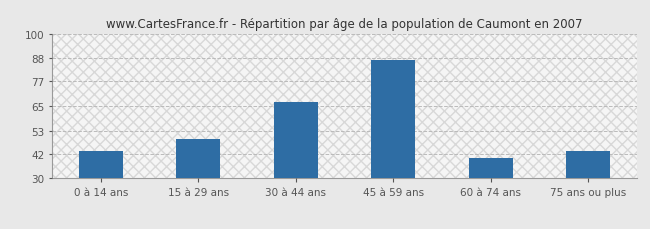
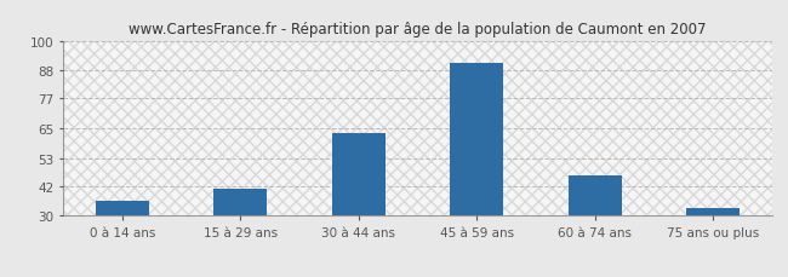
0 à 14 ans: 43 -> 36
15 à 29 ans: 49 -> 41
30 à 44 ans: 67 -> 63
45 à 59 ans: 87 -> 91
60 à 74 ans: 40 -> 46
75 ans ou plus: 43 -> 33
